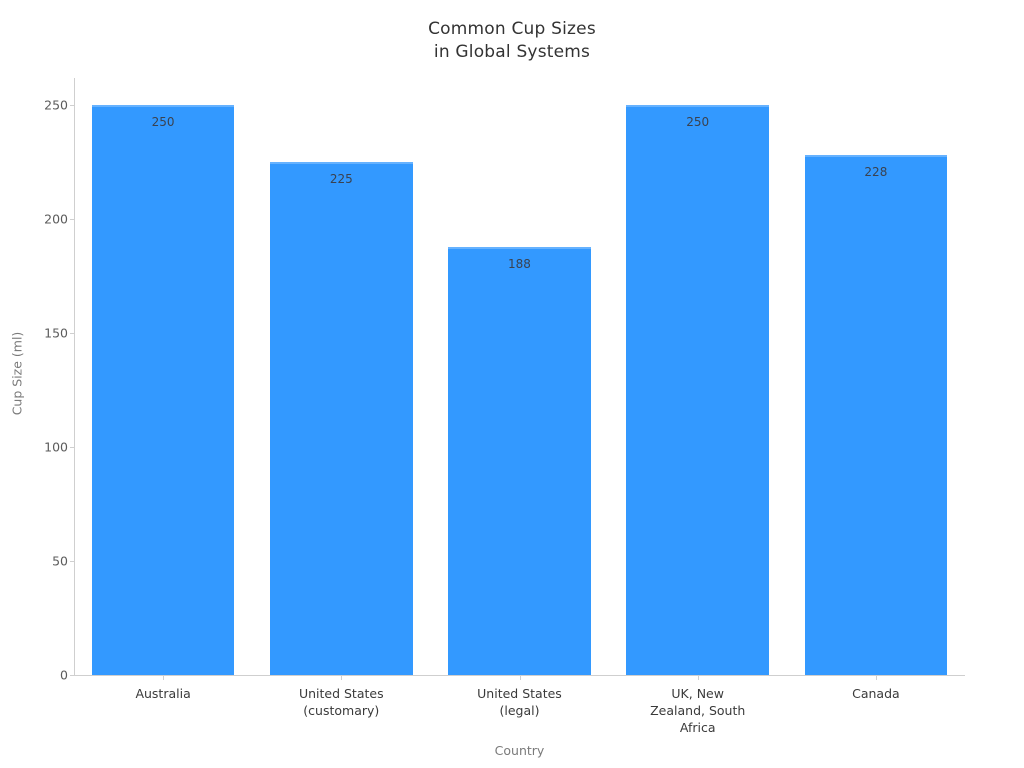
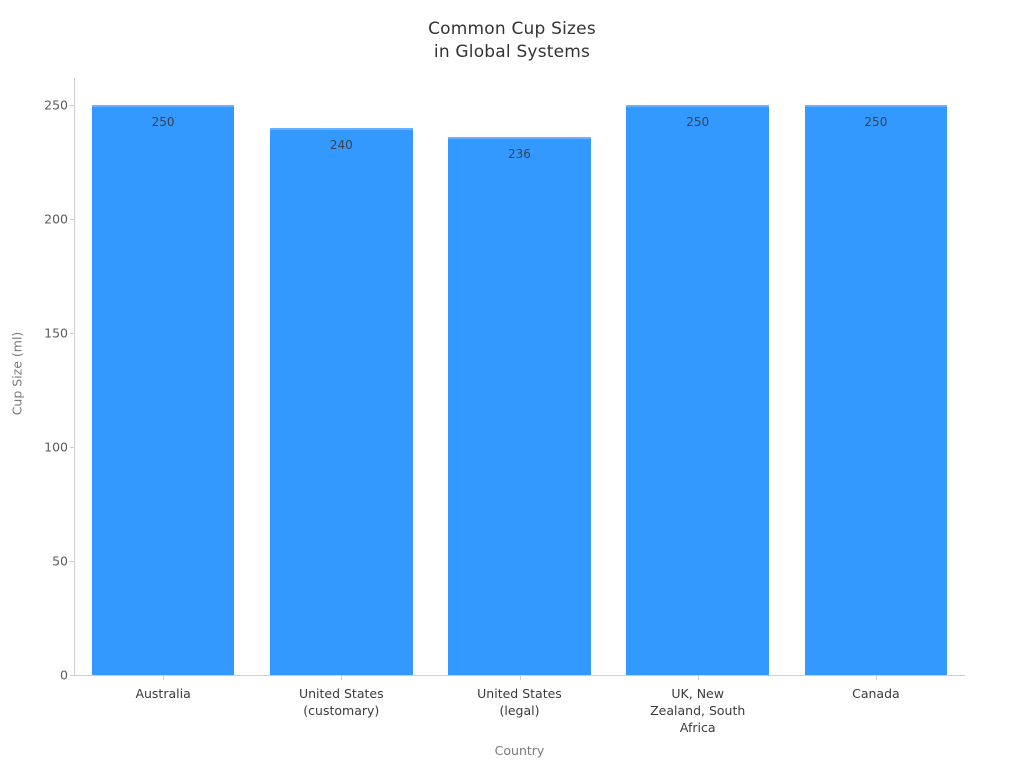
United States (customary): 225 -> 240
United States (legal): 188 -> 236
Canada: 228 -> 250
